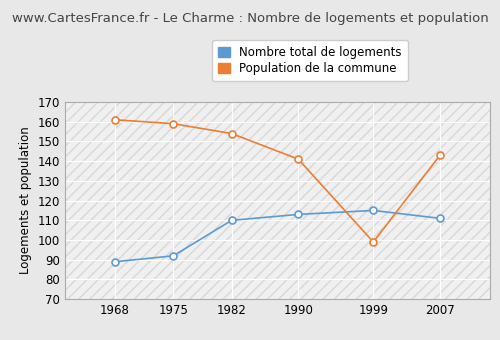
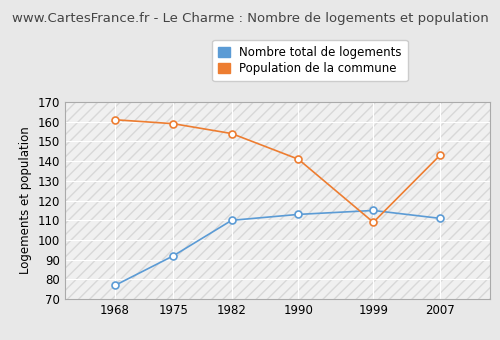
Nombre total de logements/1968: 89 -> 77
Population de la commune/1999: 99 -> 109
